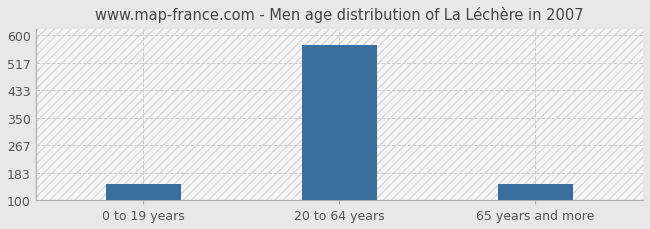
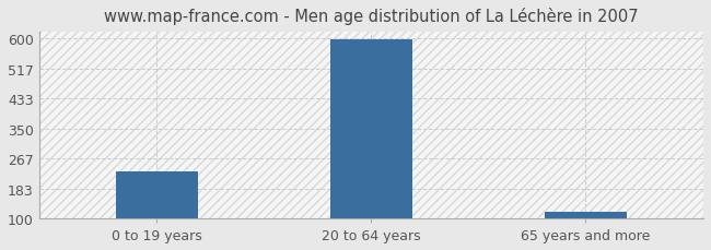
0 to 19 years: 150 -> 230
20 to 64 years: 570 -> 597
65 years and more: 150 -> 118
